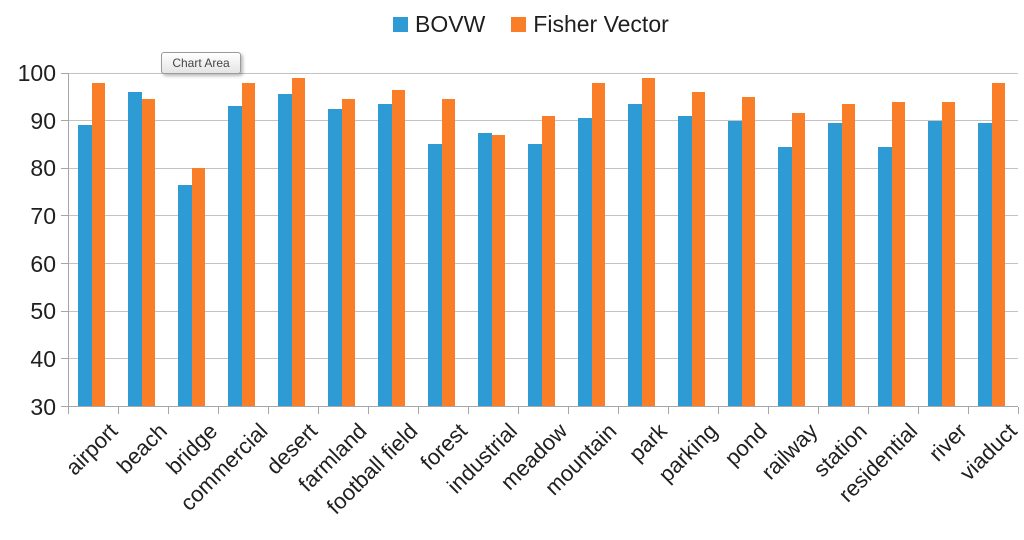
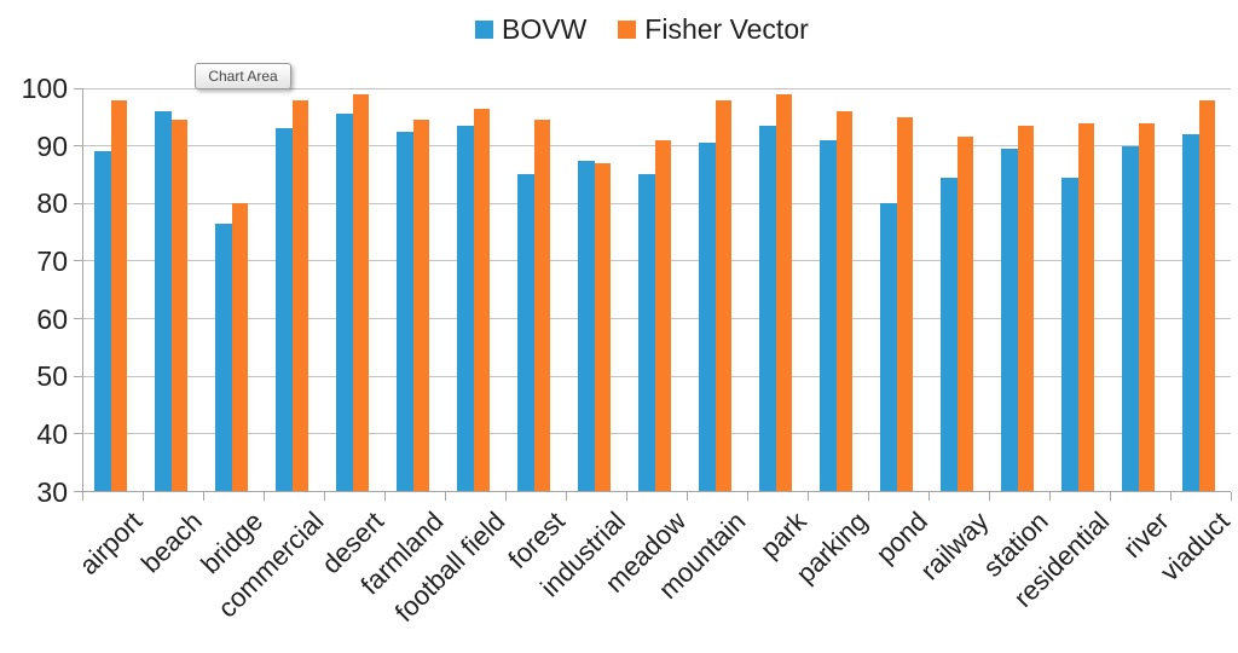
BOVW/pond: 90 -> 80
BOVW/viaduct: 90 -> 92
